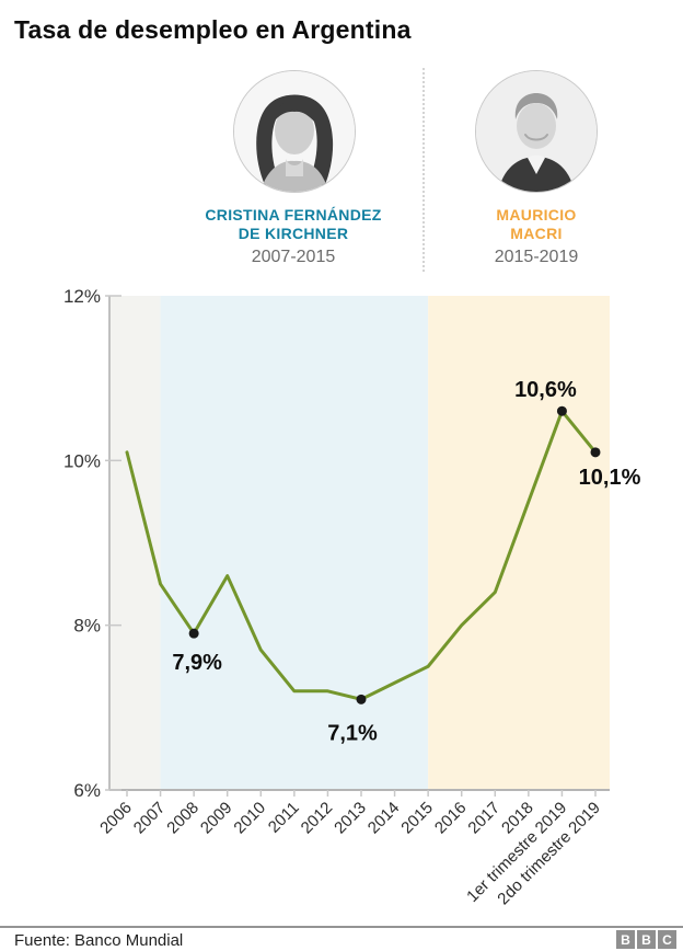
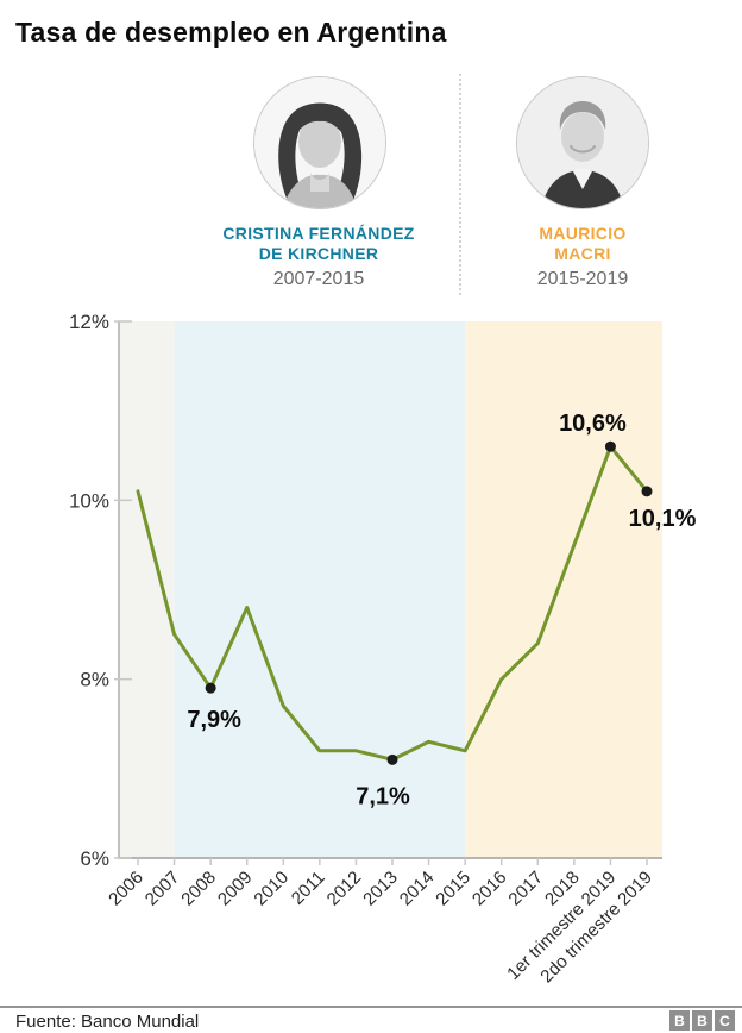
2009: 8.6% -> 8.8%
2015: 7.5% -> 7.2%
